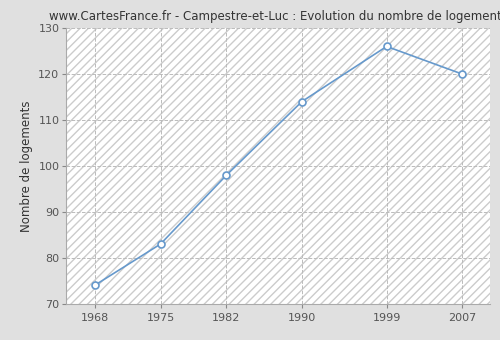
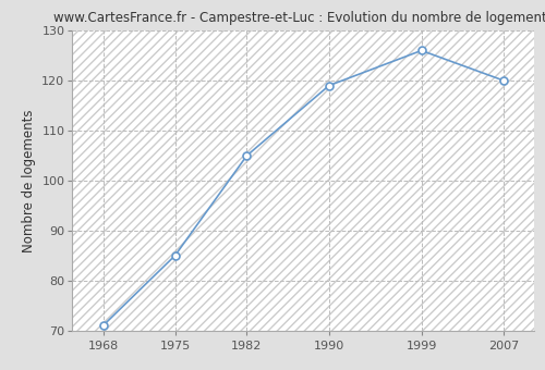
1968: 74 -> 71
1975: 83 -> 85
1982: 98 -> 105
1990: 114 -> 119
